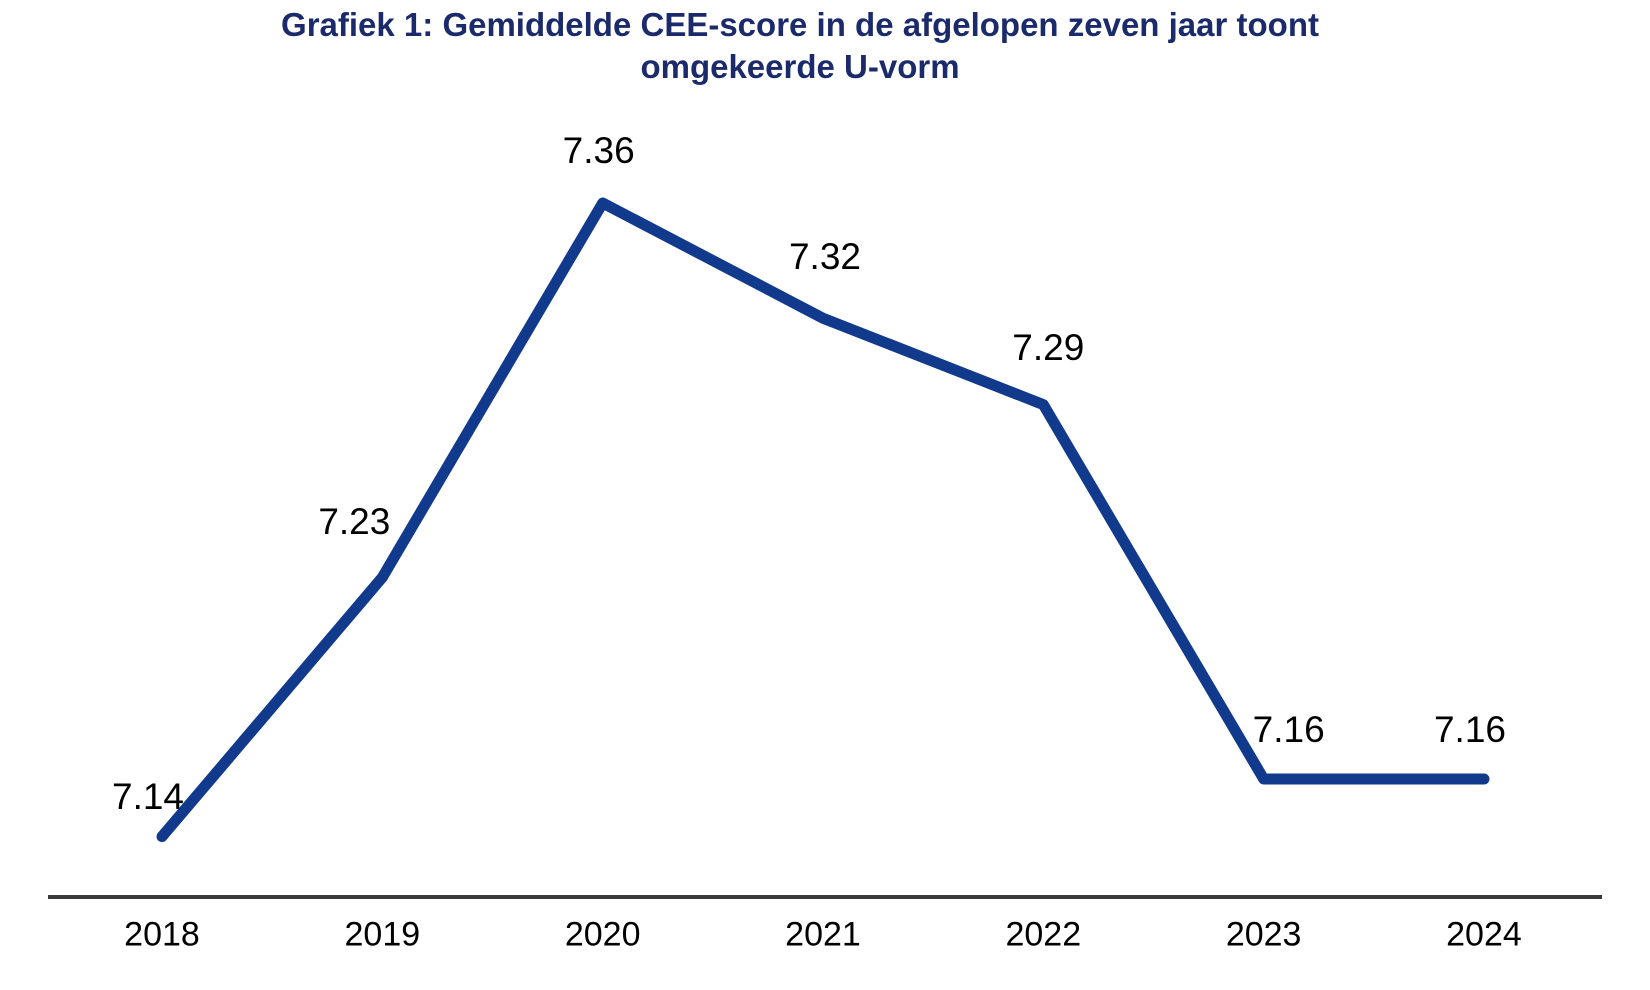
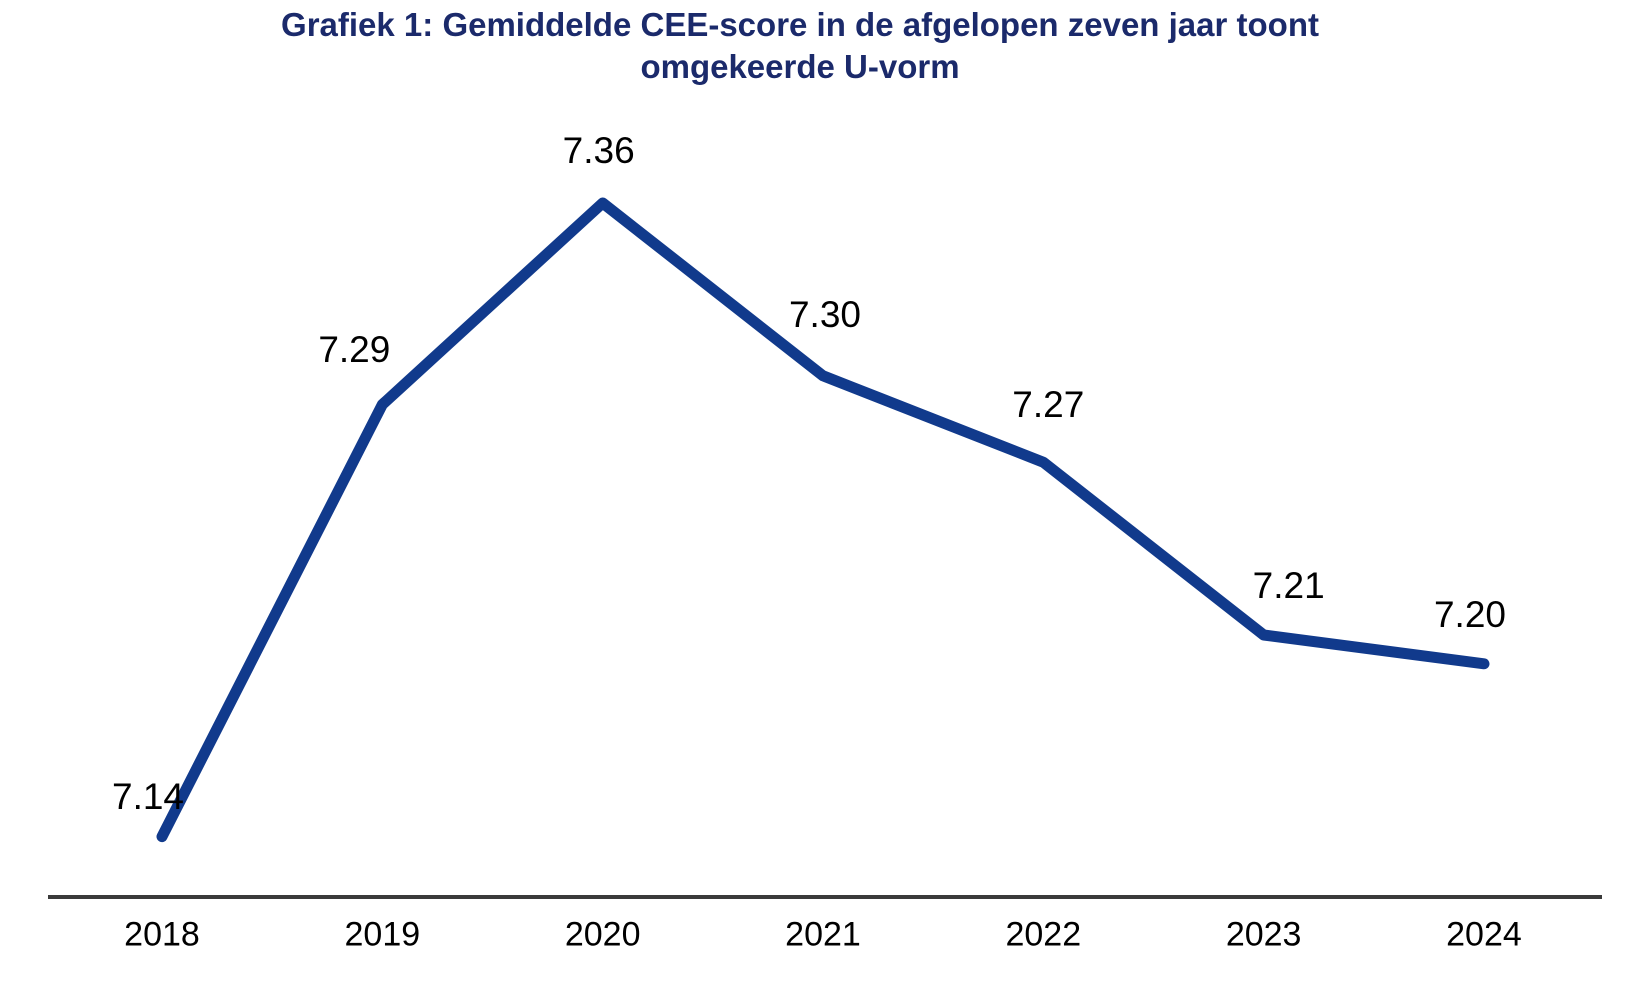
2019: 7.23 -> 7.29
2021: 7.32 -> 7.30
2022: 7.29 -> 7.27
2023: 7.16 -> 7.21
2024: 7.16 -> 7.20
